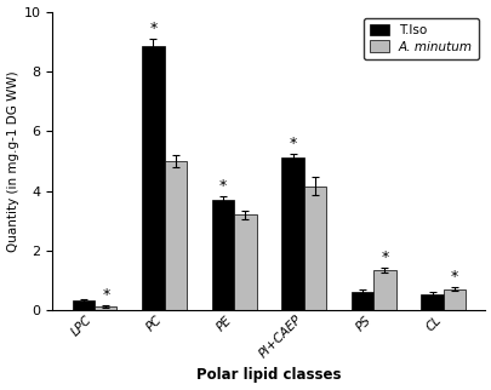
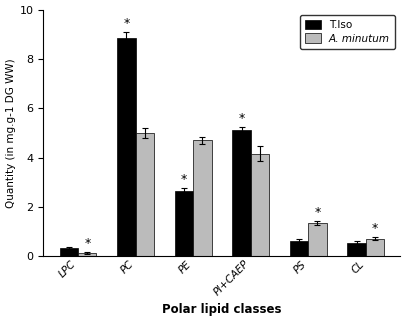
T.Iso/PE: 3.70 -> 2.65
A. minutum/PE: 3.20 -> 4.70
